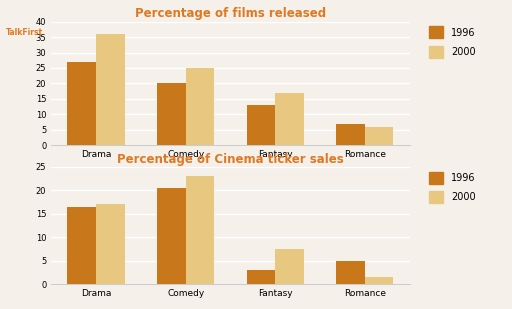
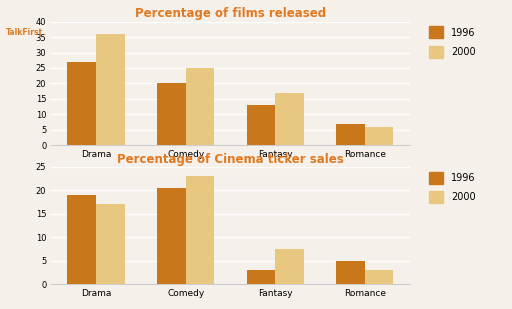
Percentage of Cinema ticker sales/1996/Drama: 16.5 -> 19.0
Percentage of Cinema ticker sales/2000/Romance: 1.5 -> 3.0
